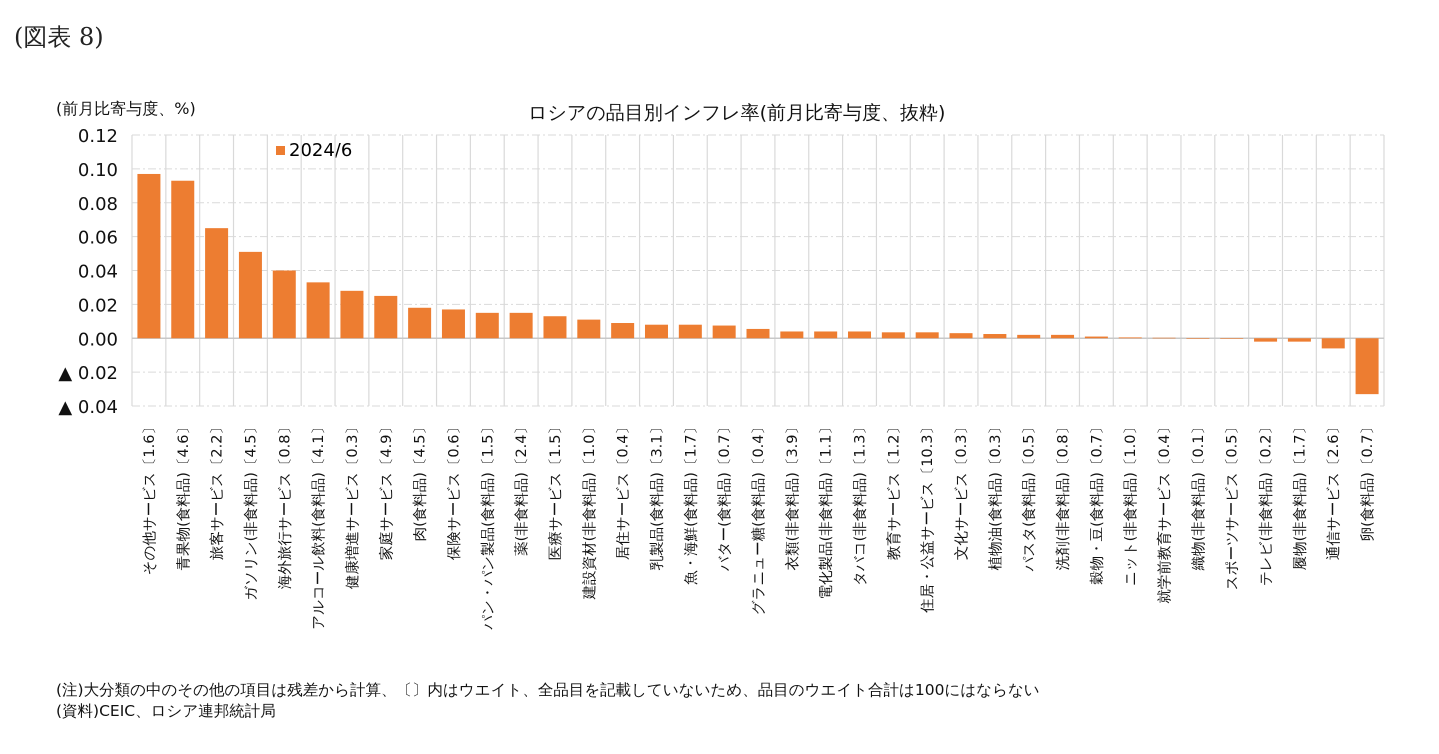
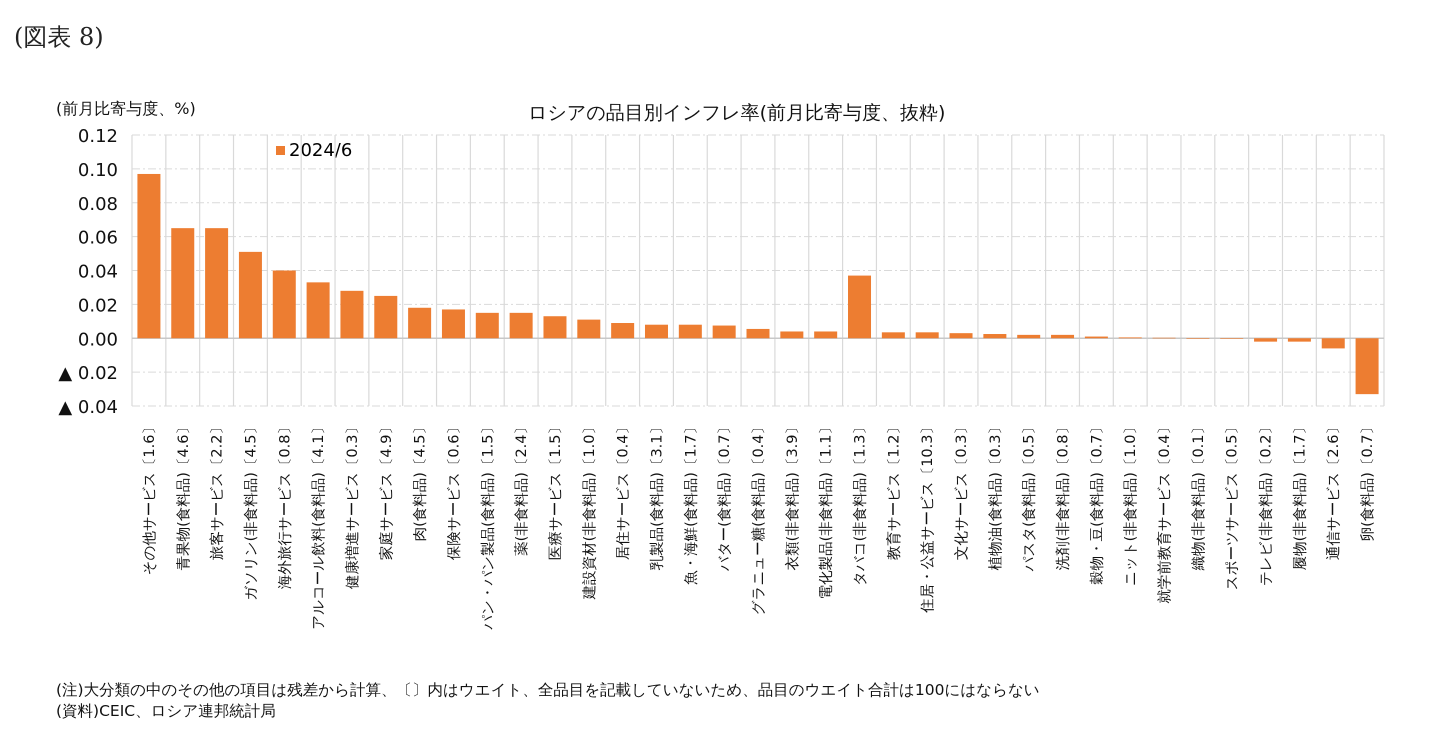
青果物(食料品)〔4.6〕: 0.093 -> 0.065
タバコ(非食料品)〔1.3〕: 0.004 -> 0.037
